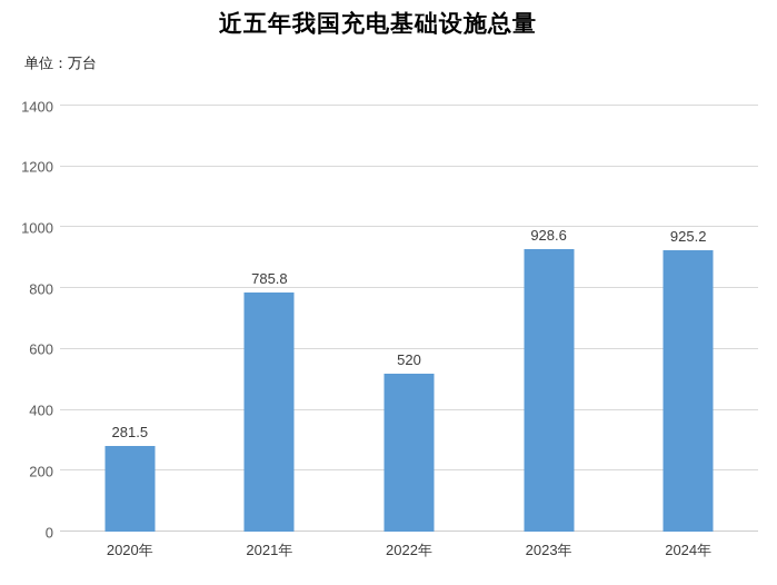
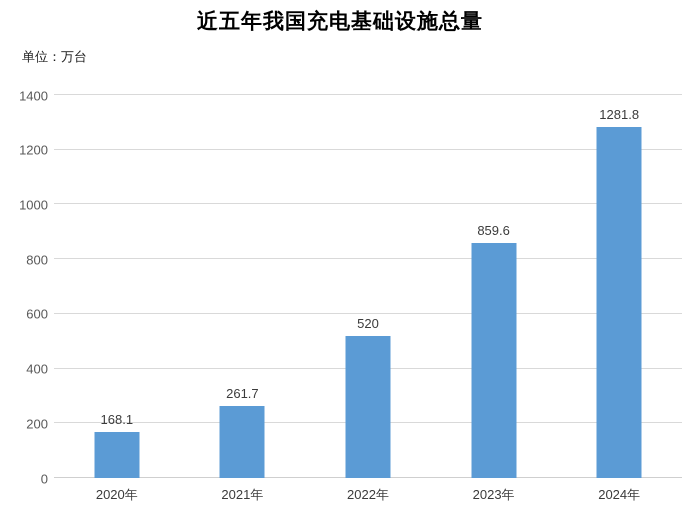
2020年: 281.5 -> 168.1
2021年: 785.8 -> 261.7
2023年: 928.6 -> 859.6
2024年: 925.2 -> 1281.8
